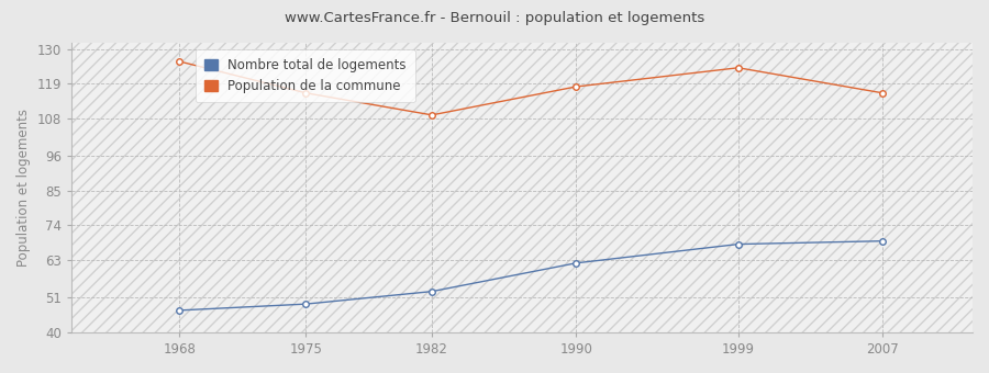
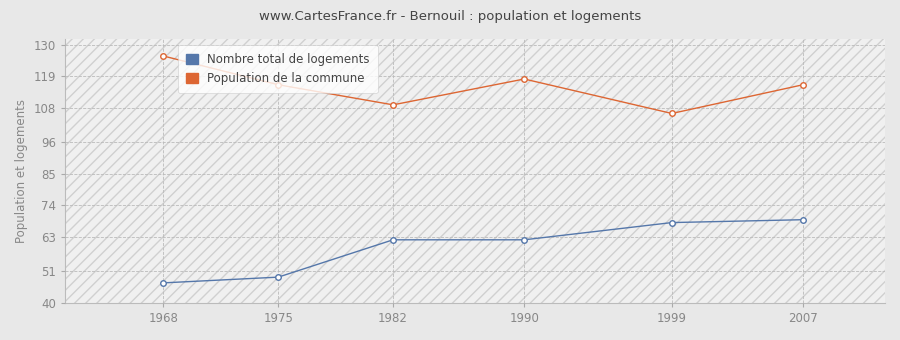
Nombre total de logements/1982: 53 -> 62
Population de la commune/1999: 124 -> 106
